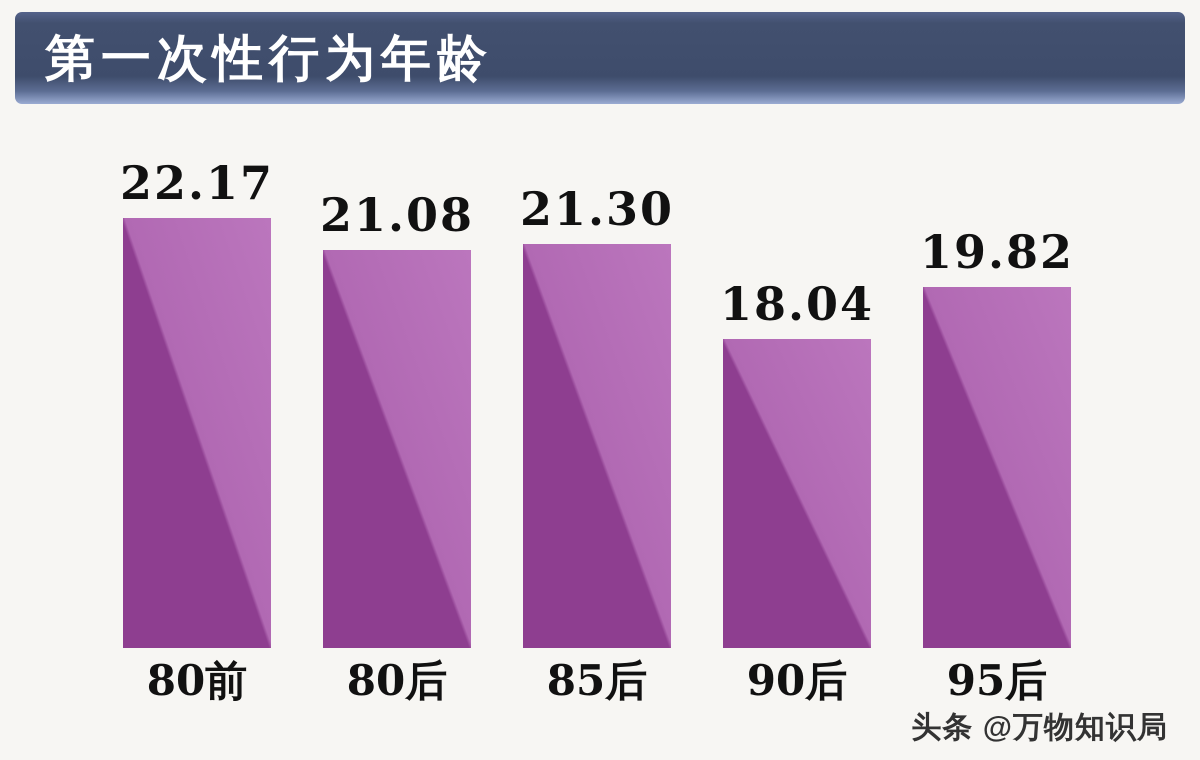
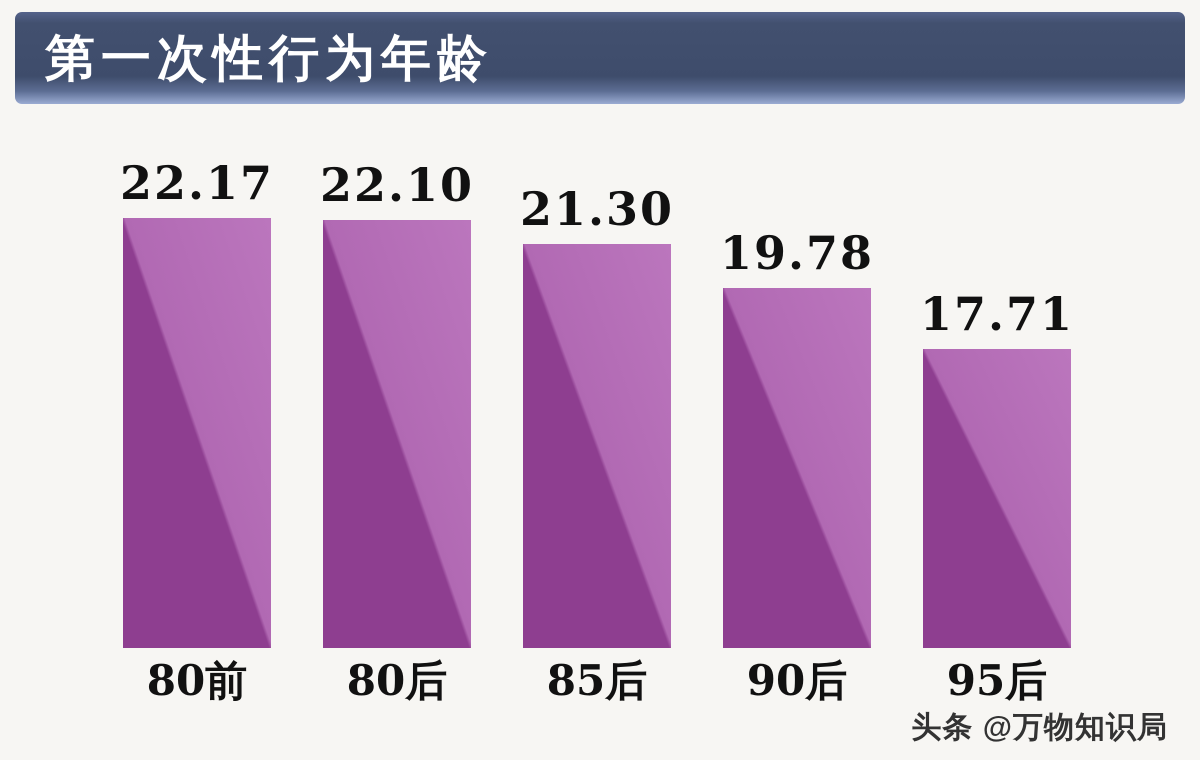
80后: 21.08 -> 22.10
90后: 18.04 -> 19.78
95后: 19.82 -> 17.71
